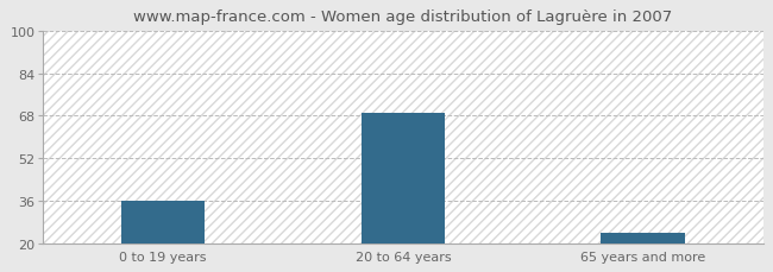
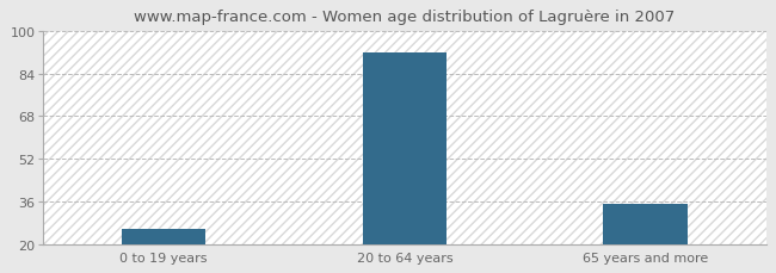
0 to 19 years: 36 -> 26
20 to 64 years: 69 -> 92
65 years and more: 24 -> 35
